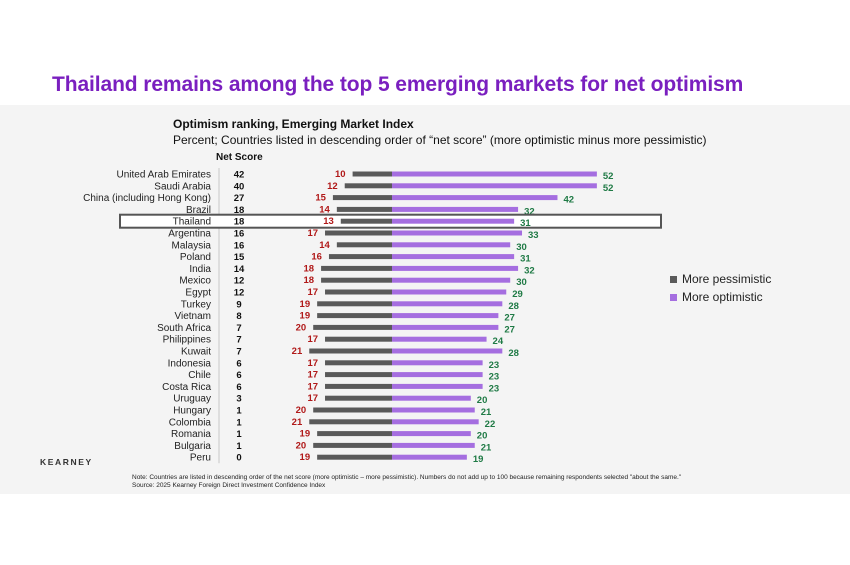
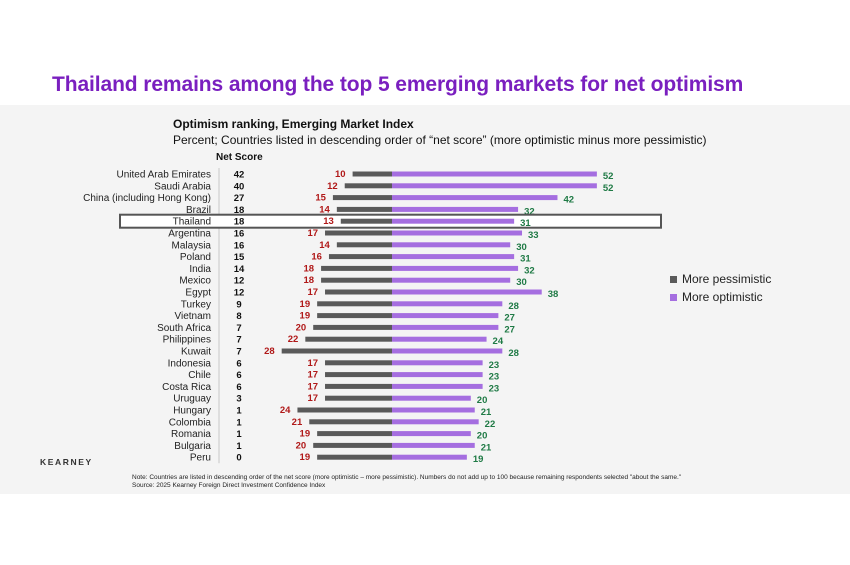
More optimistic/Egypt: 29 -> 38
More pessimistic/Philippines: 17 -> 22
More pessimistic/Kuwait: 21 -> 28
More pessimistic/Hungary: 20 -> 24
